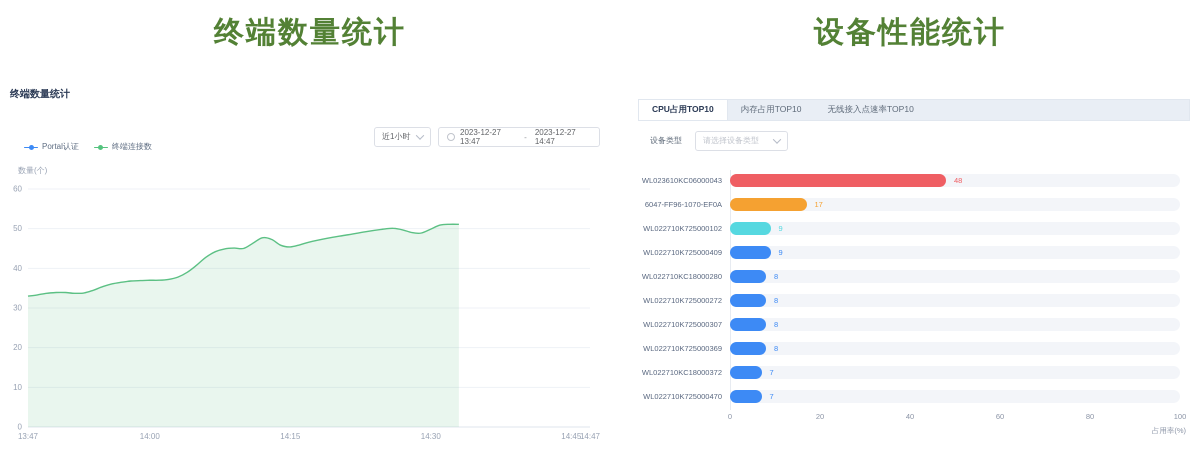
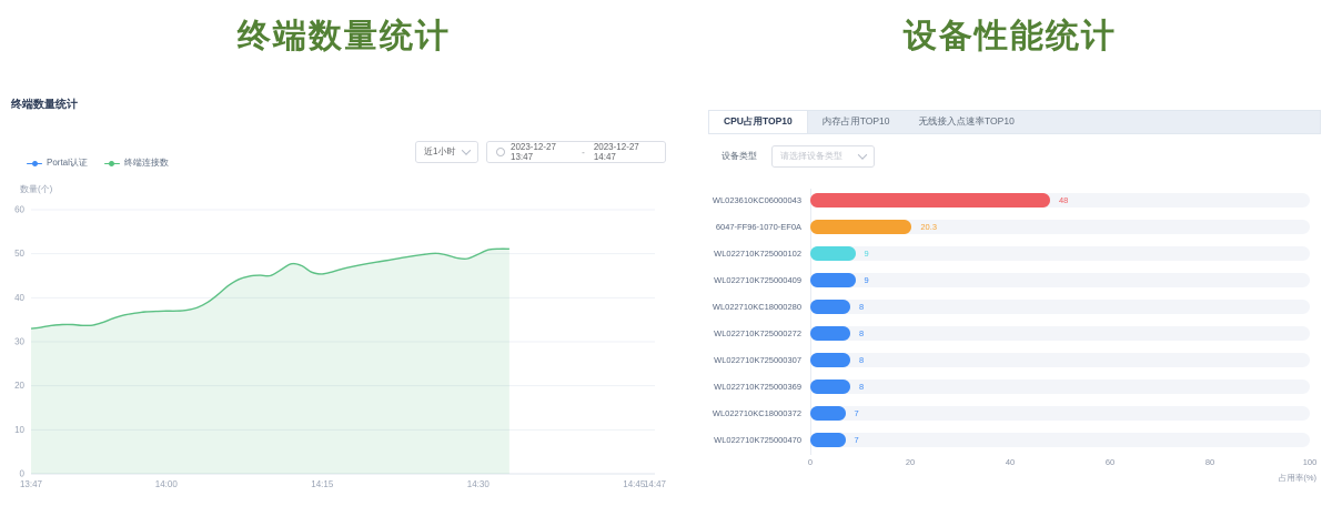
CPU占用TOP10/6047-FF96-1070-EF0A: 17 -> 20.3
